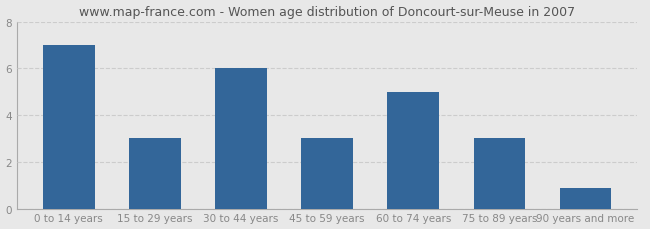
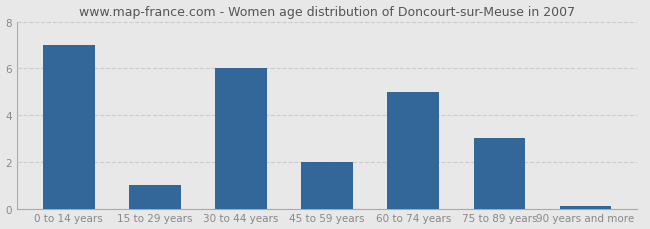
15 to 29 years: 3.0 -> 1.0
45 to 59 years: 3.0 -> 2.0
90 years and more: 0.9 -> 0.1
